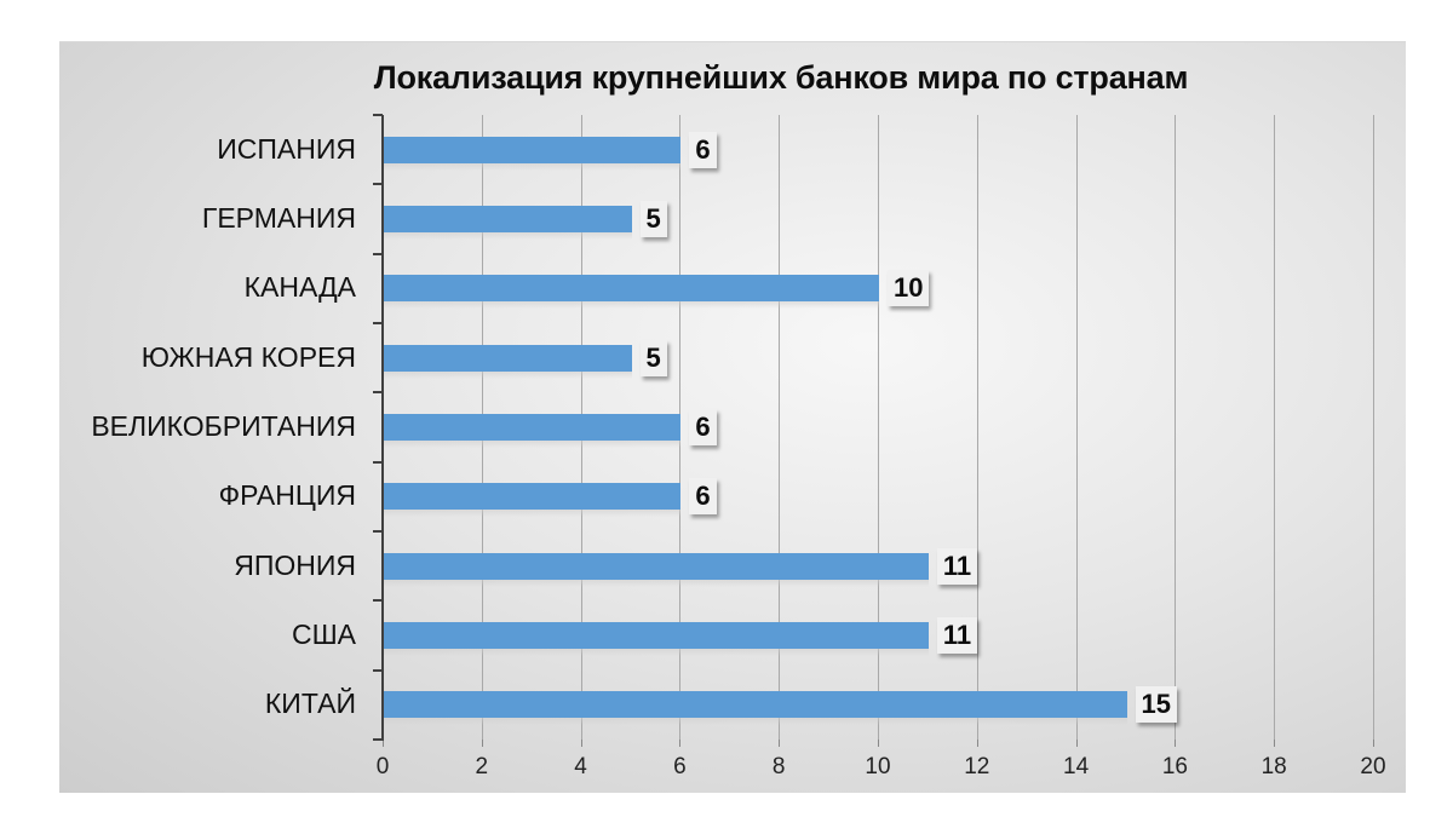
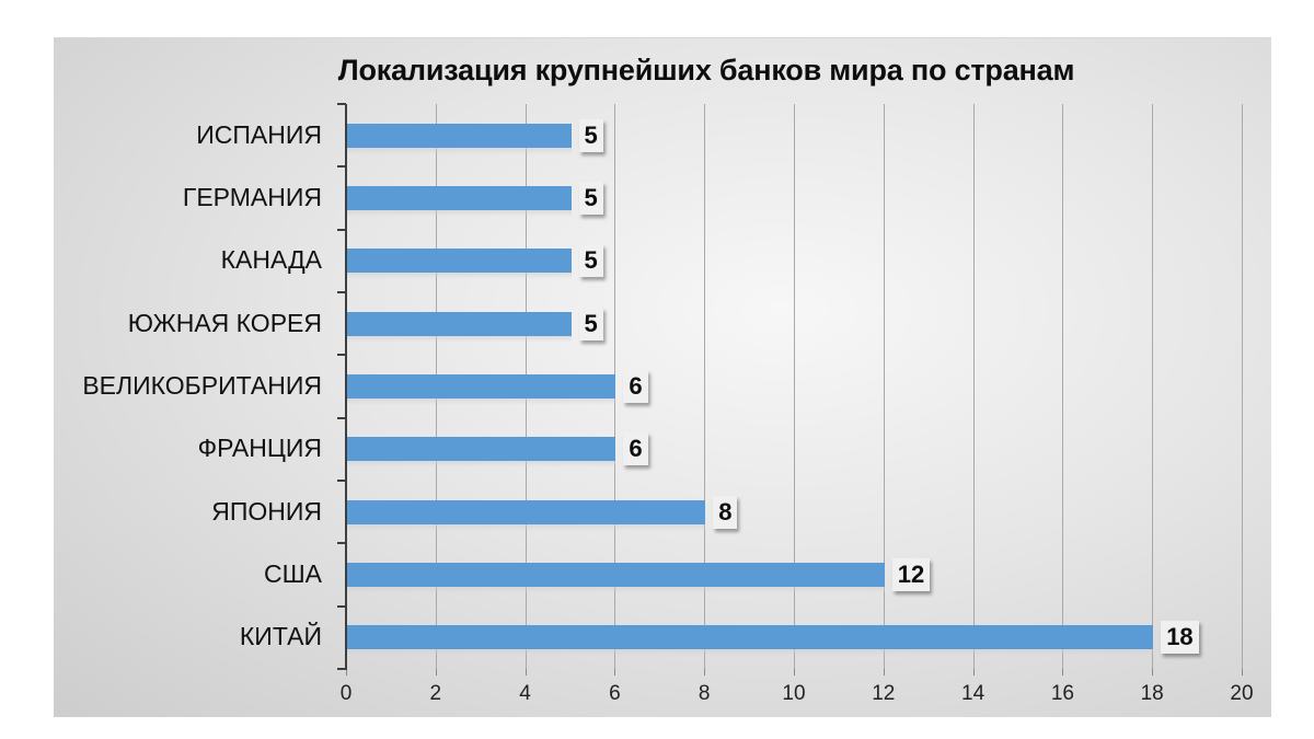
ИСПАНИЯ: 6 -> 5
КАНАДА: 10 -> 5
ЯПОНИЯ: 11 -> 8
США: 11 -> 12
КИТАЙ: 15 -> 18
